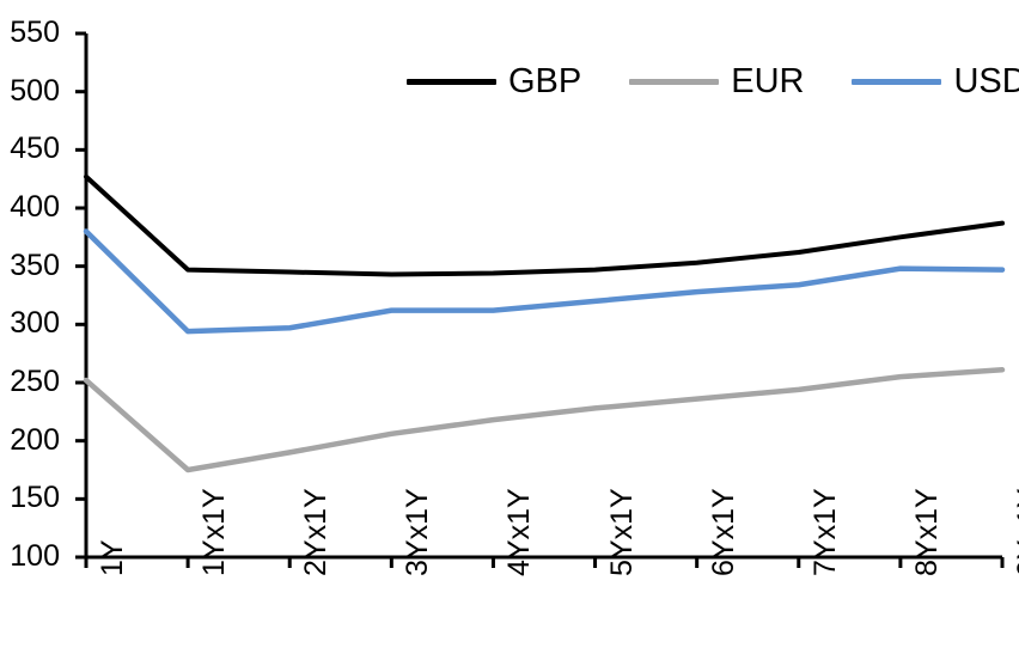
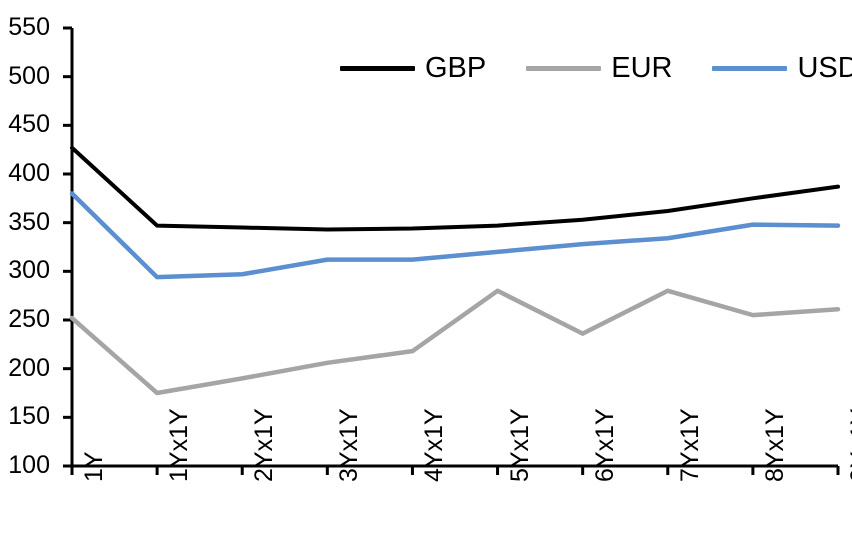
EUR/5Yx1Y: 230 -> 280
EUR/7Yx1Y: 240 -> 280
